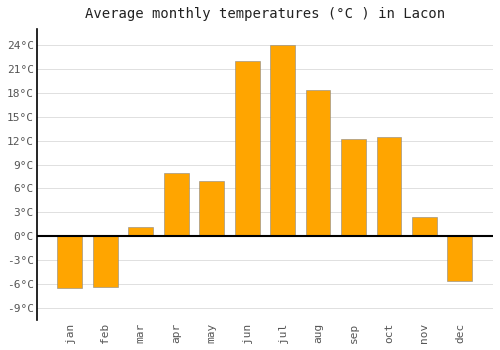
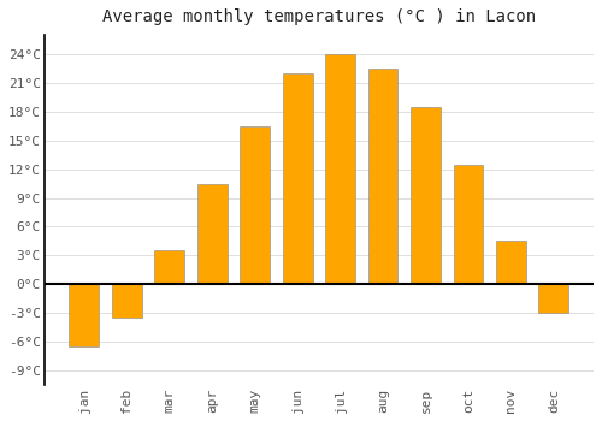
feb: -6.4°C -> -3.5°C
mar: 1.2°C -> 3.5°C
apr: 8.0°C -> 10.5°C
may: 7.0°C -> 16.5°C
aug: 18.4°C -> 22.5°C
sep: 12.2°C -> 18.5°C
nov: 2.4°C -> 4.5°C
dec: -5.6°C -> -3.0°C
